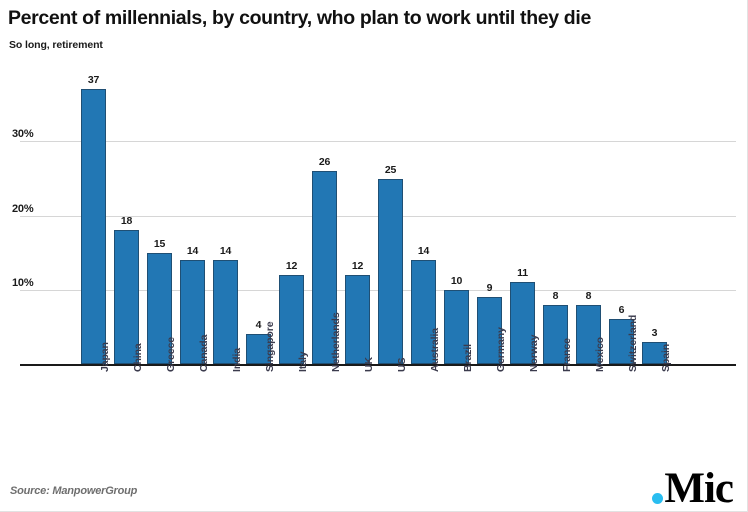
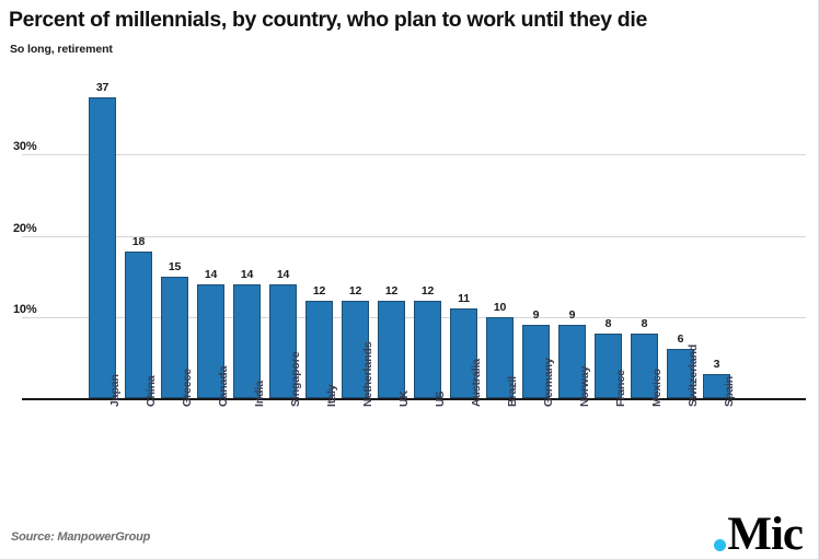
Singapore: 4 -> 14
Netherlands: 26 -> 12
US: 25 -> 12
Australia: 14 -> 11
Norway: 11 -> 9
